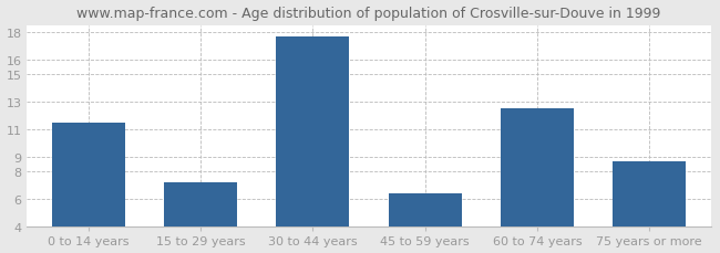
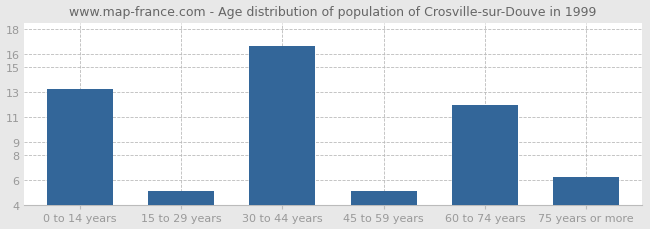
0 to 14 years: 11.5 -> 13.2
15 to 29 years: 7.2 -> 5.1
30 to 44 years: 17.7 -> 16.7
45 to 59 years: 6.4 -> 5.1
60 to 74 years: 12.5 -> 12.0
75 years or more: 8.7 -> 6.2
